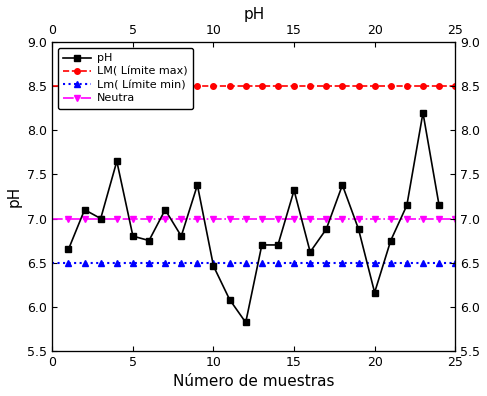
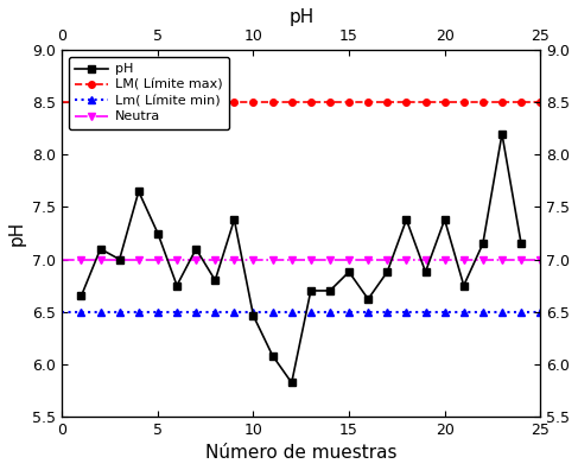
pH/5: 6.80 -> 7.25
pH/15: 7.32 -> 6.88
pH/20: 6.16 -> 7.38
